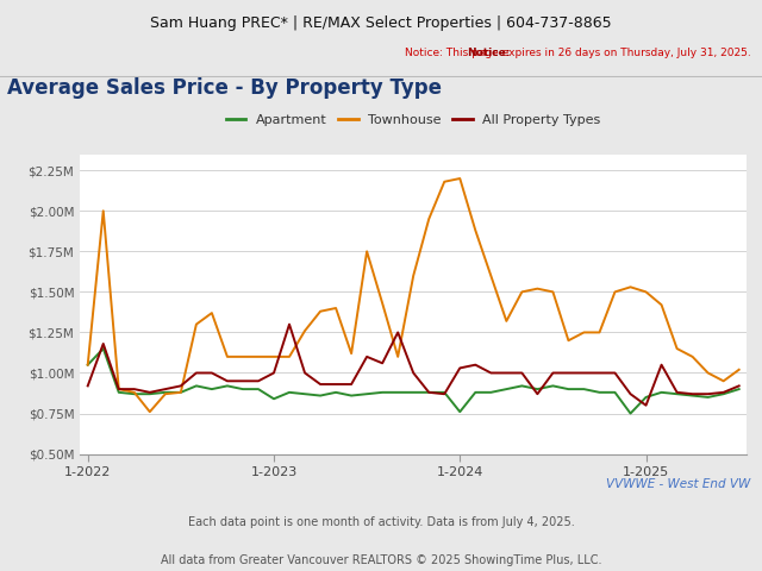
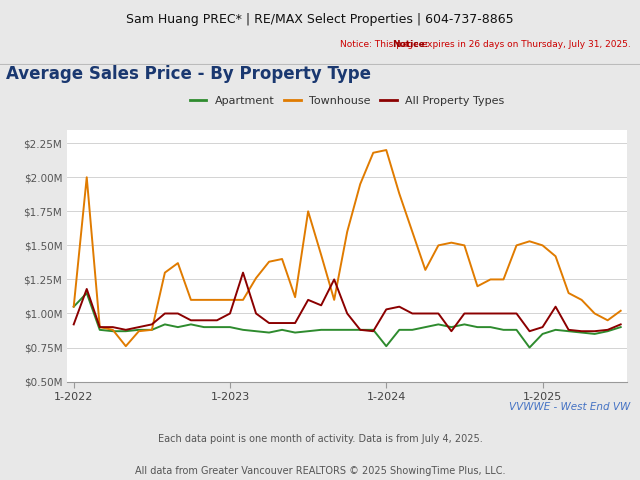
Apartment/1-2023: $0.84M -> $0.90M
All Property Types/1-2025: $0.80M -> $0.90M
